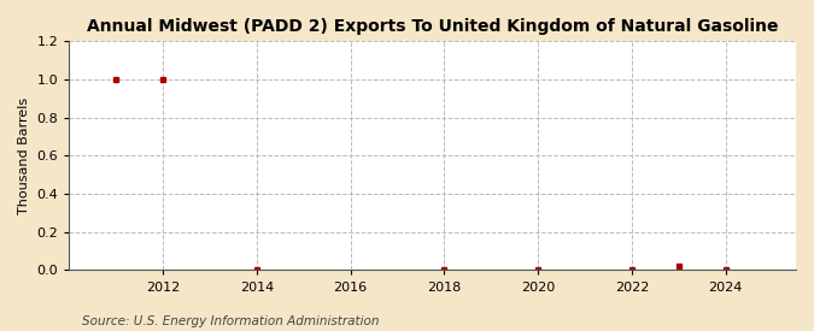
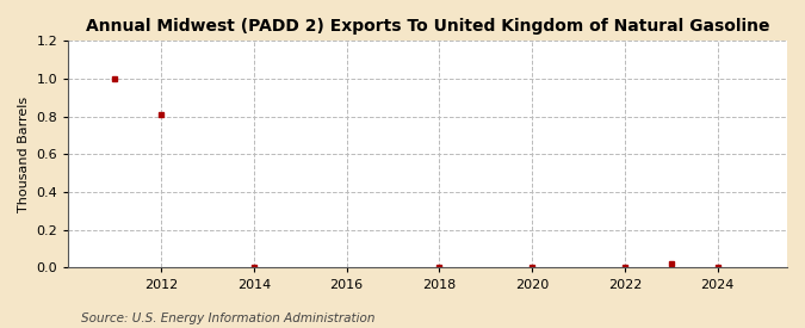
2012: 1.00 -> 0.81
